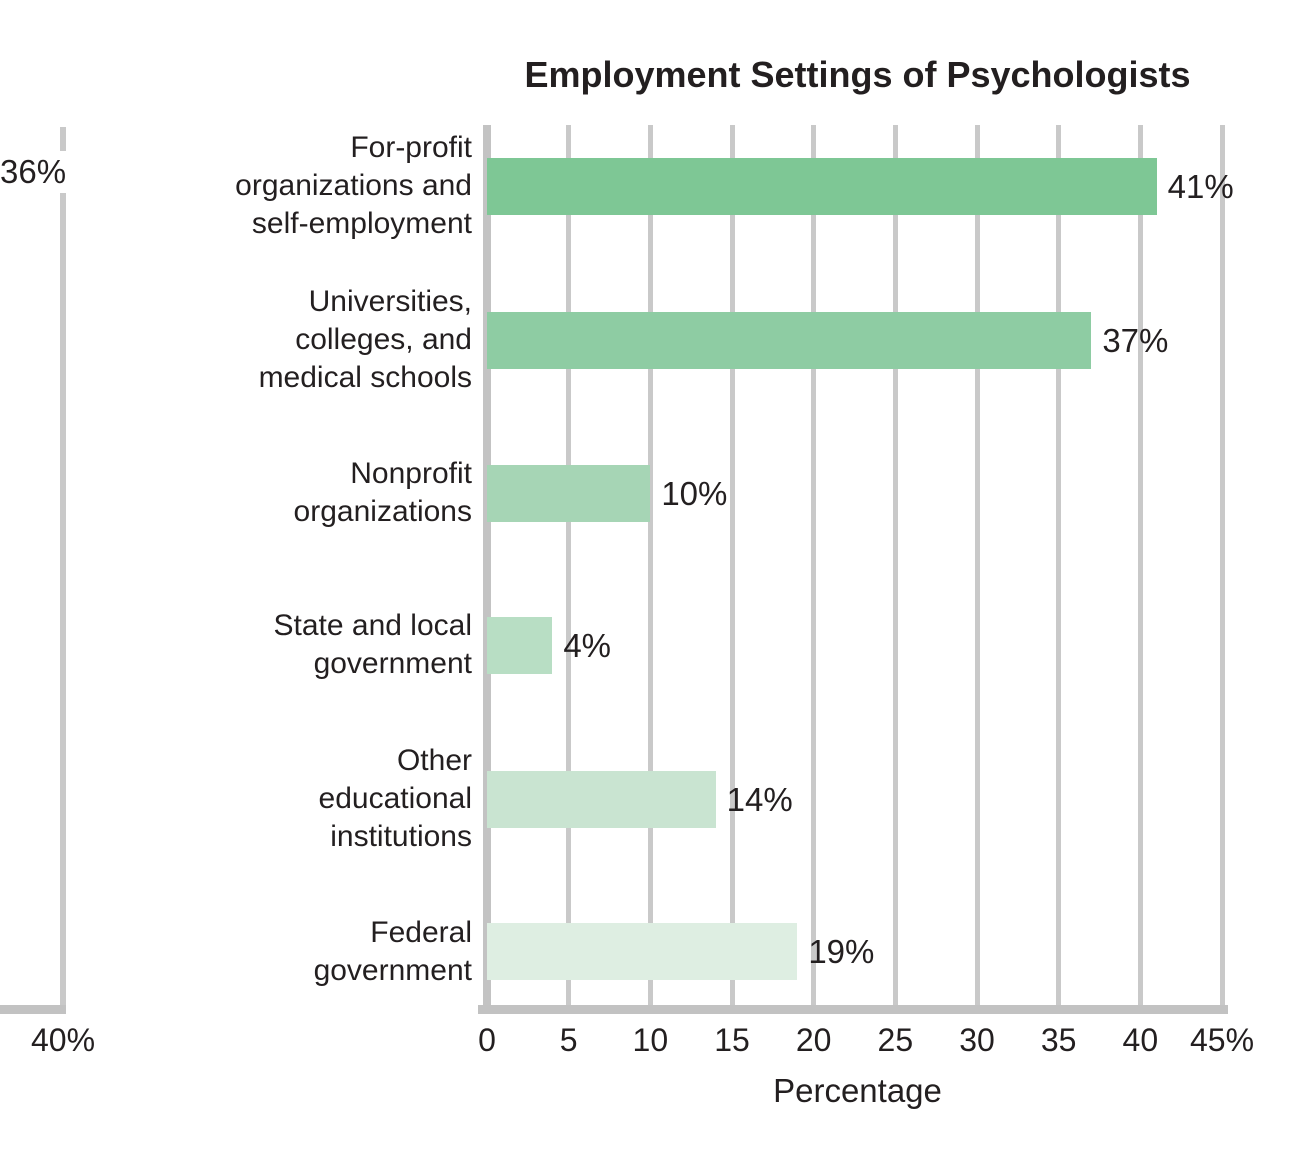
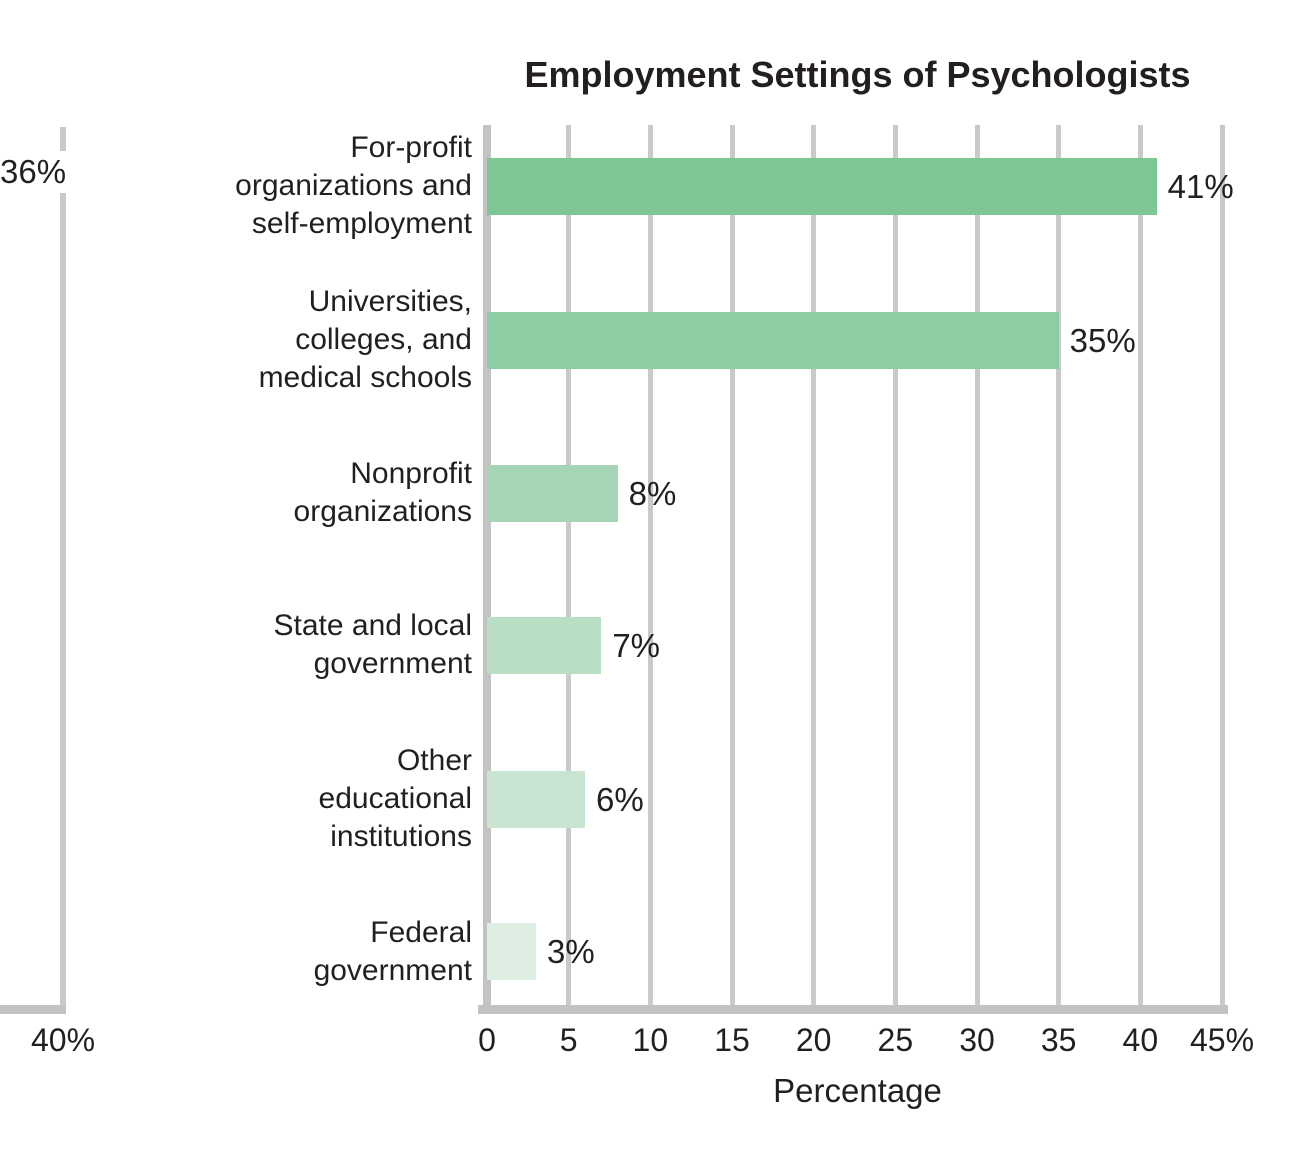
Universities, colleges, and medical schools: 37% -> 35%
Nonprofit organizations: 10% -> 8%
State and local government: 4% -> 7%
Other educational institutions: 14% -> 6%
Federal government: 19% -> 3%
